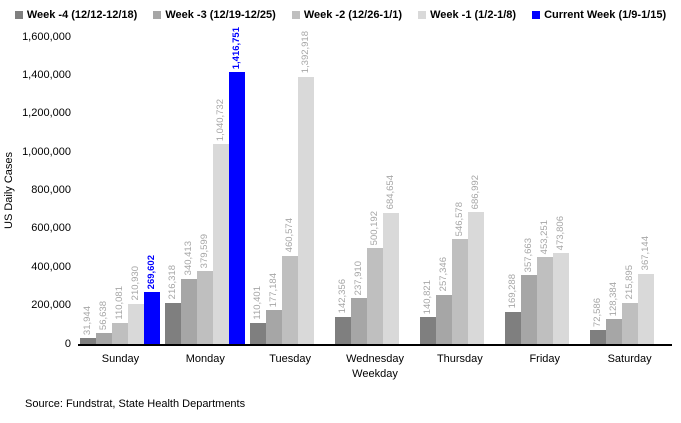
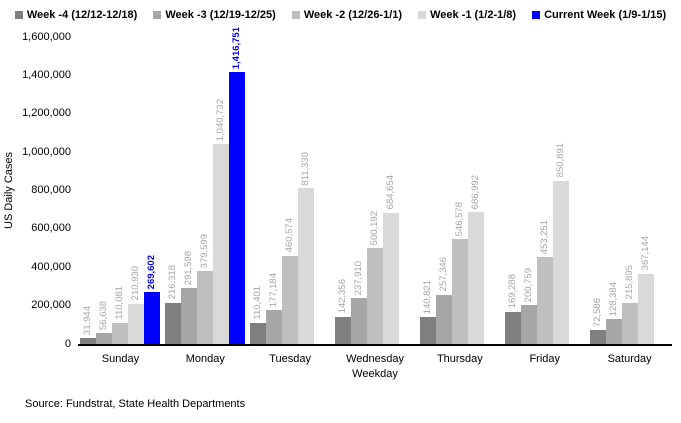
Week -3 (12/19-12/25)/Monday: 340,413 -> 291,598
Week -1 (1/2-1/8)/Tuesday: 1,392,918 -> 811,330
Week -3 (12/19-12/25)/Friday: 357,663 -> 200,759
Week -1 (1/2-1/8)/Friday: 473,806 -> 850,891
